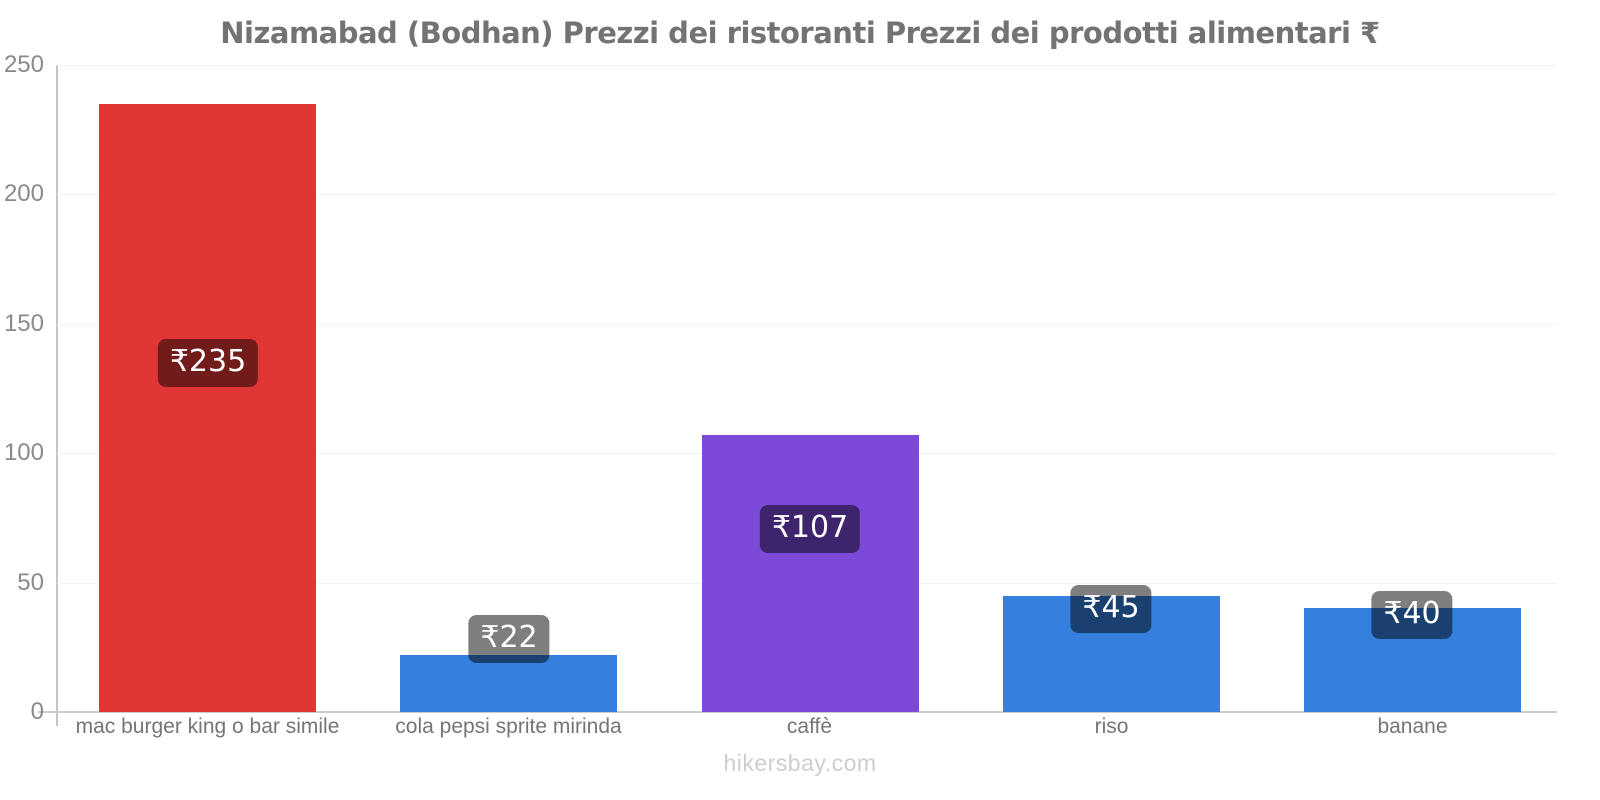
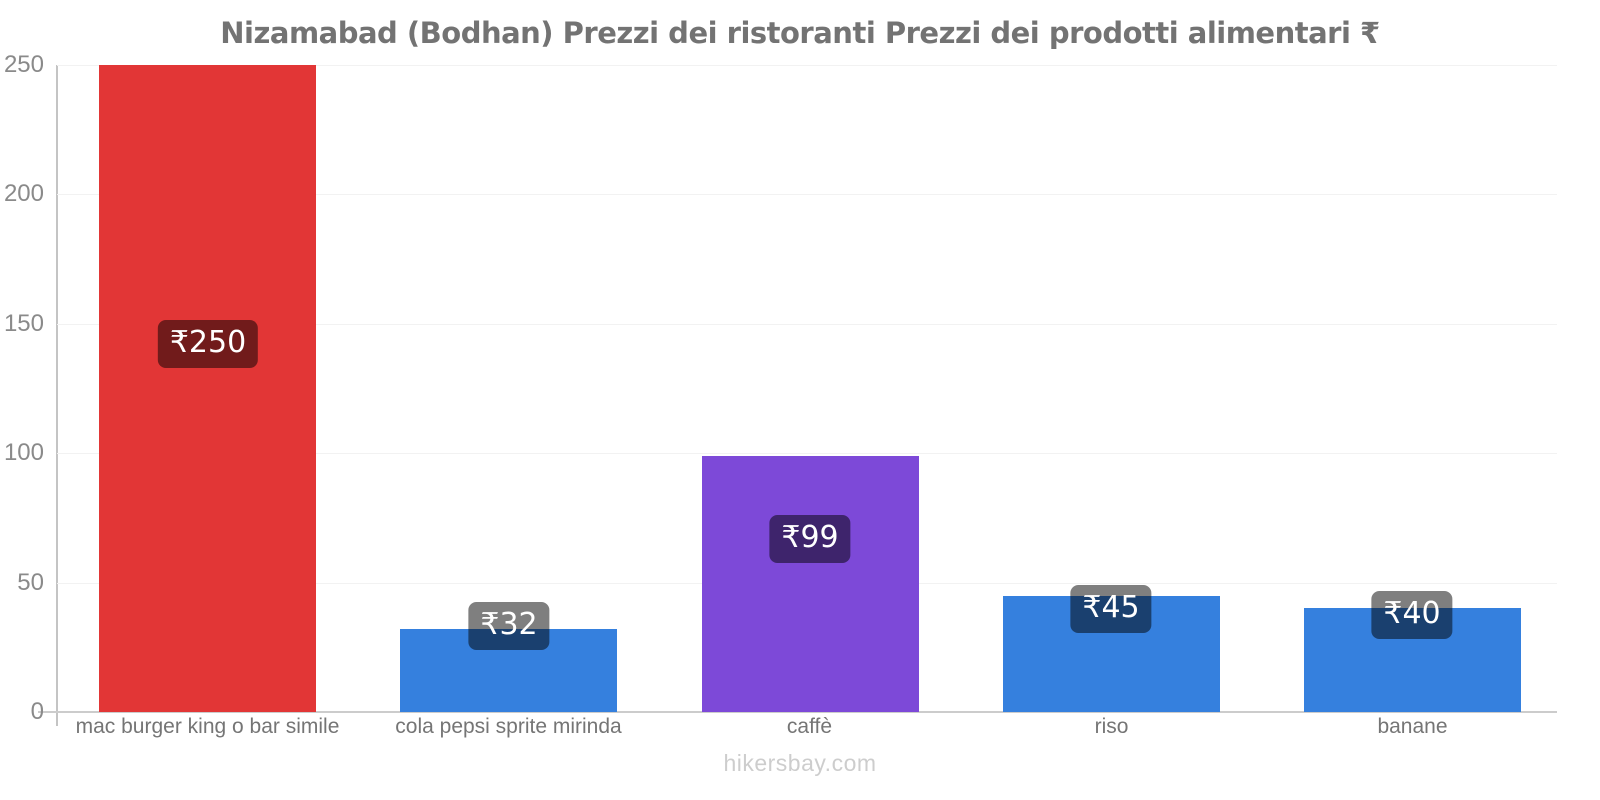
mac burger king o bar simile: 235 -> 250
cola pepsi sprite mirinda: 22 -> 32
caffè: 107 -> 99
